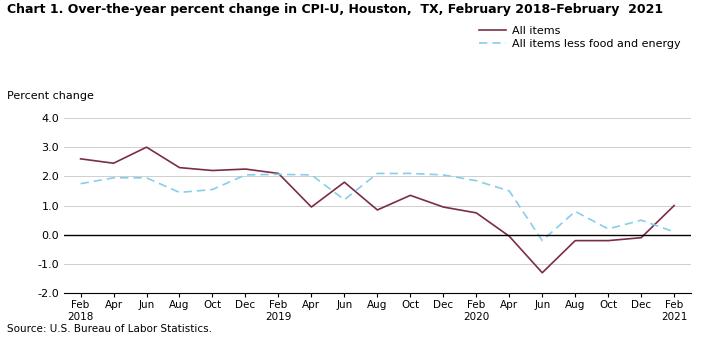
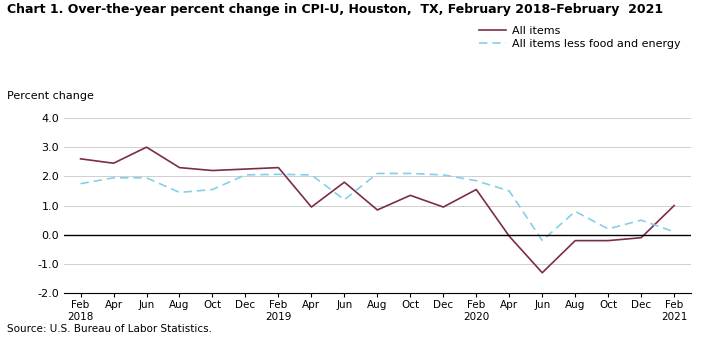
All items/Feb 2019: 2.10 -> 2.30
All items/Feb 2020: 0.75 -> 1.55
